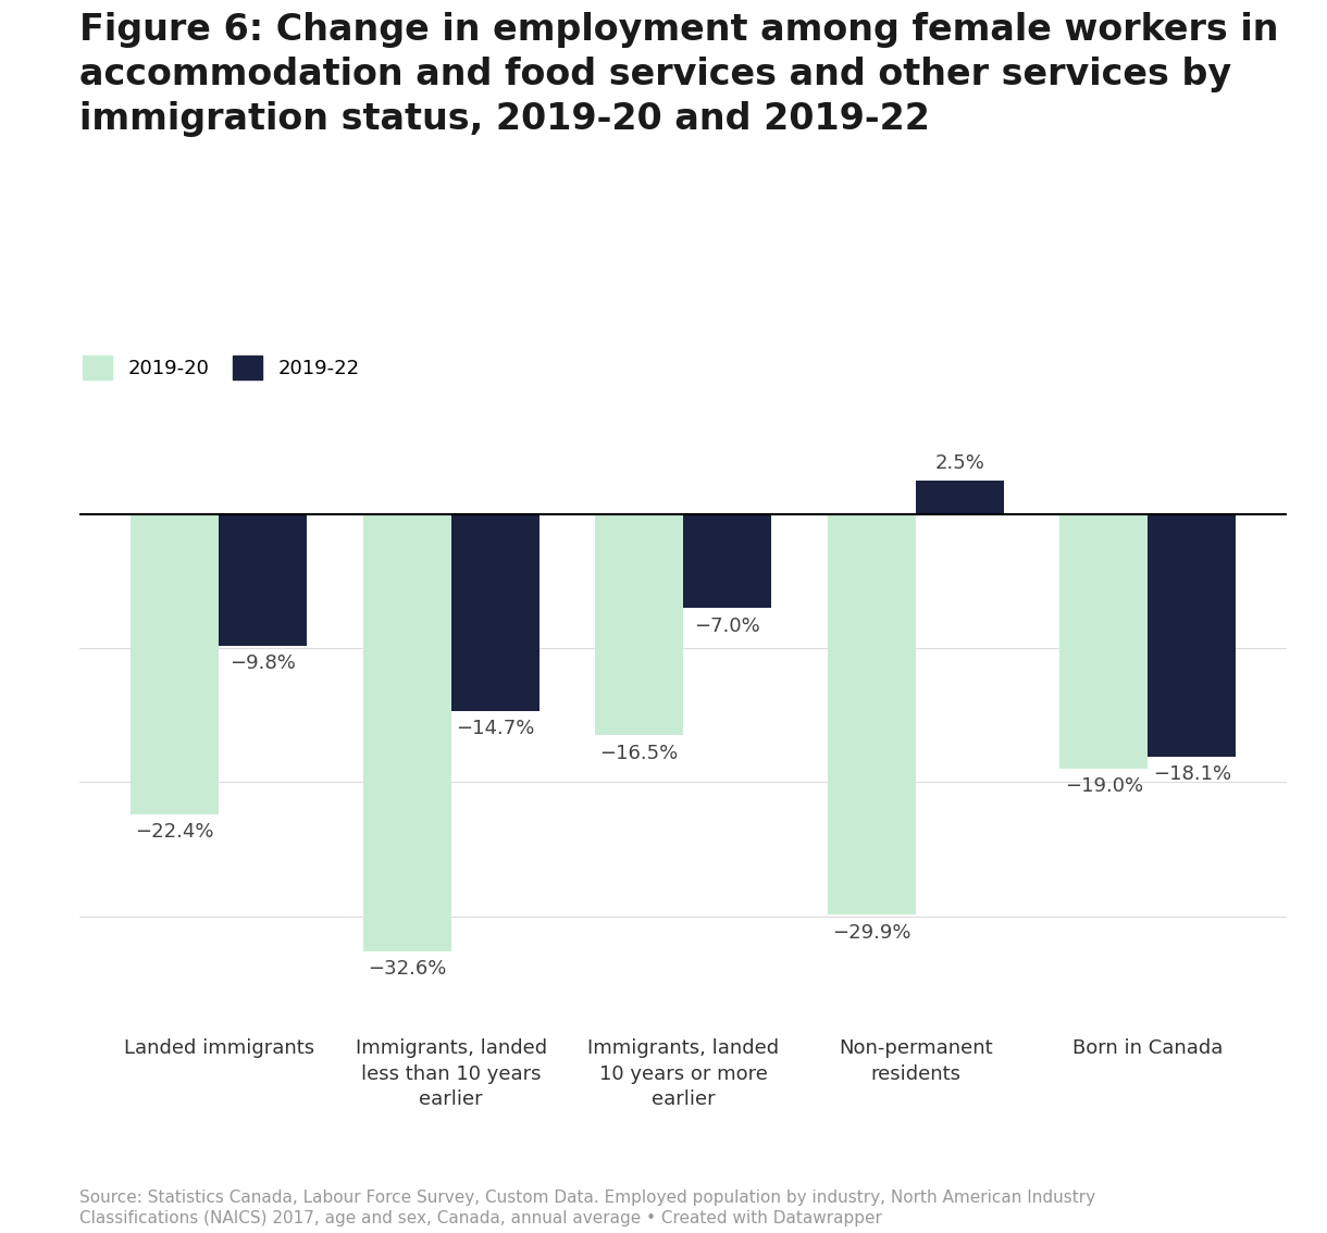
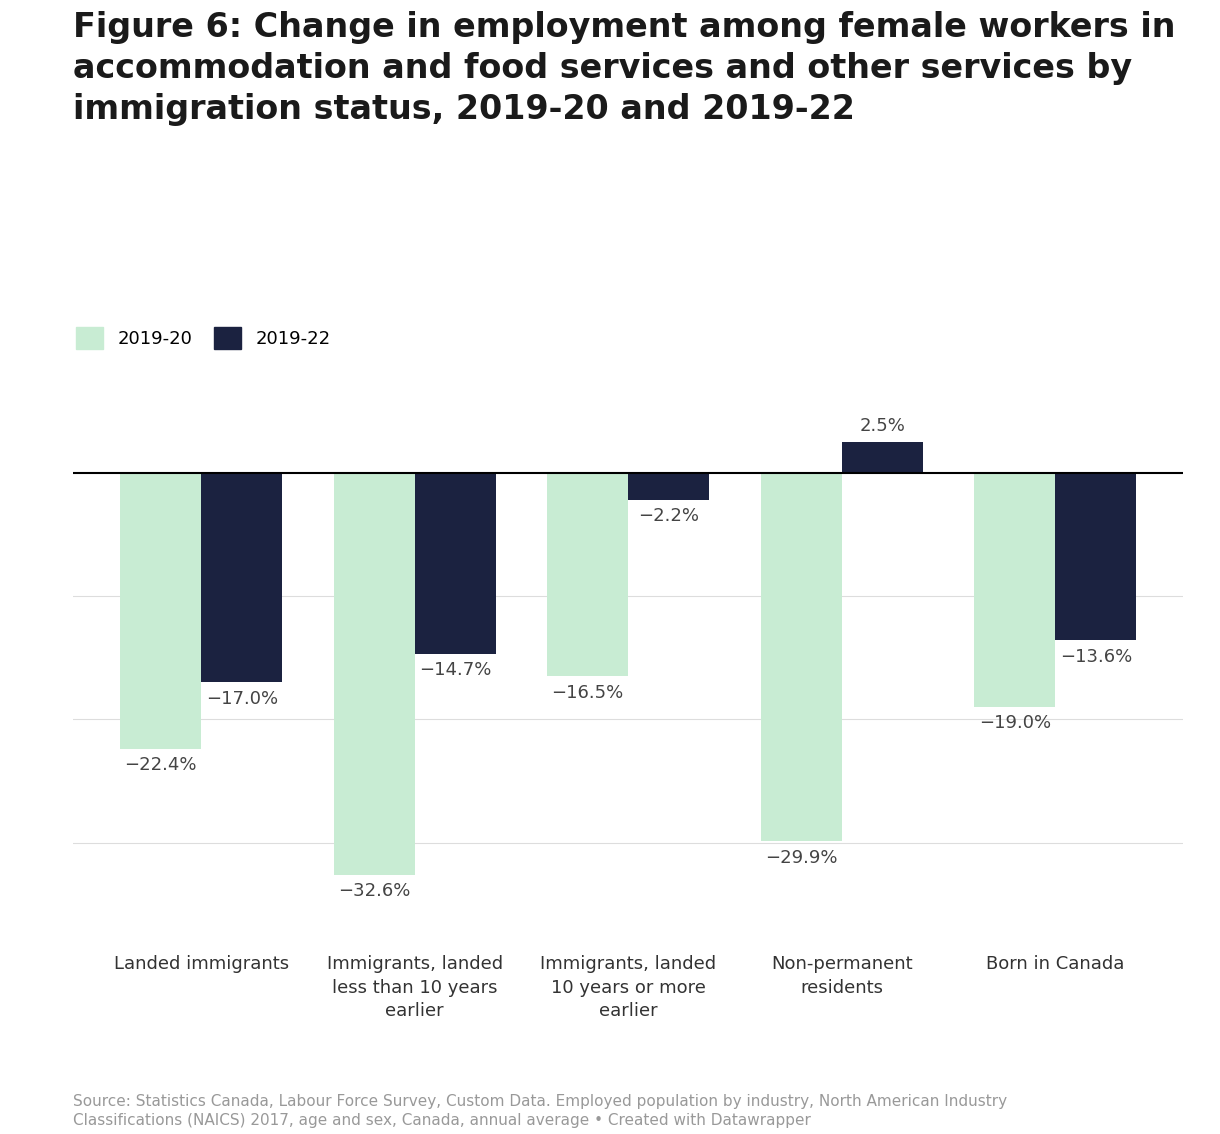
2019-22/Landed immigrants: −9.8% -> −17.0%
2019-22/Immigrants, landed 10 years or more earlier: −7.0% -> −2.2%
2019-22/Born in Canada: −18.1% -> −13.6%
